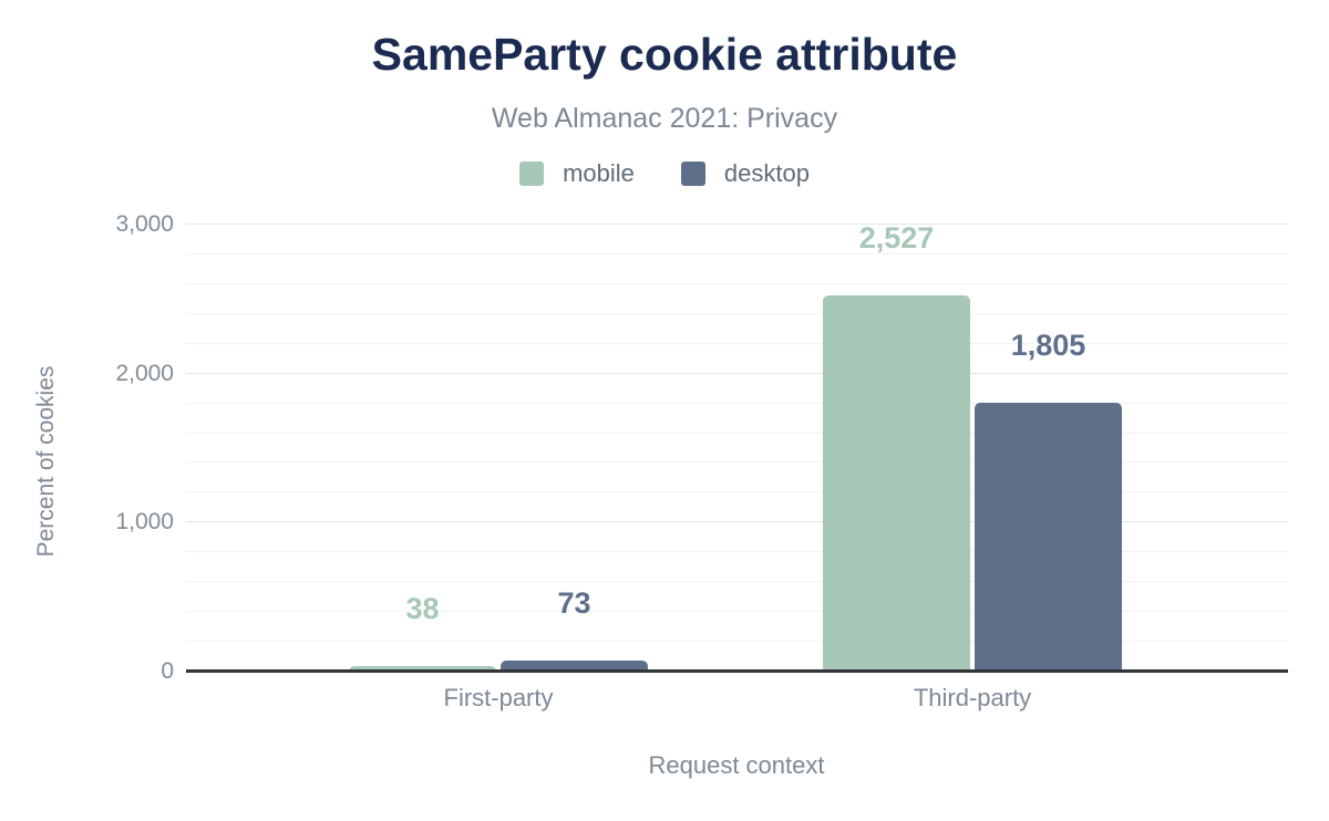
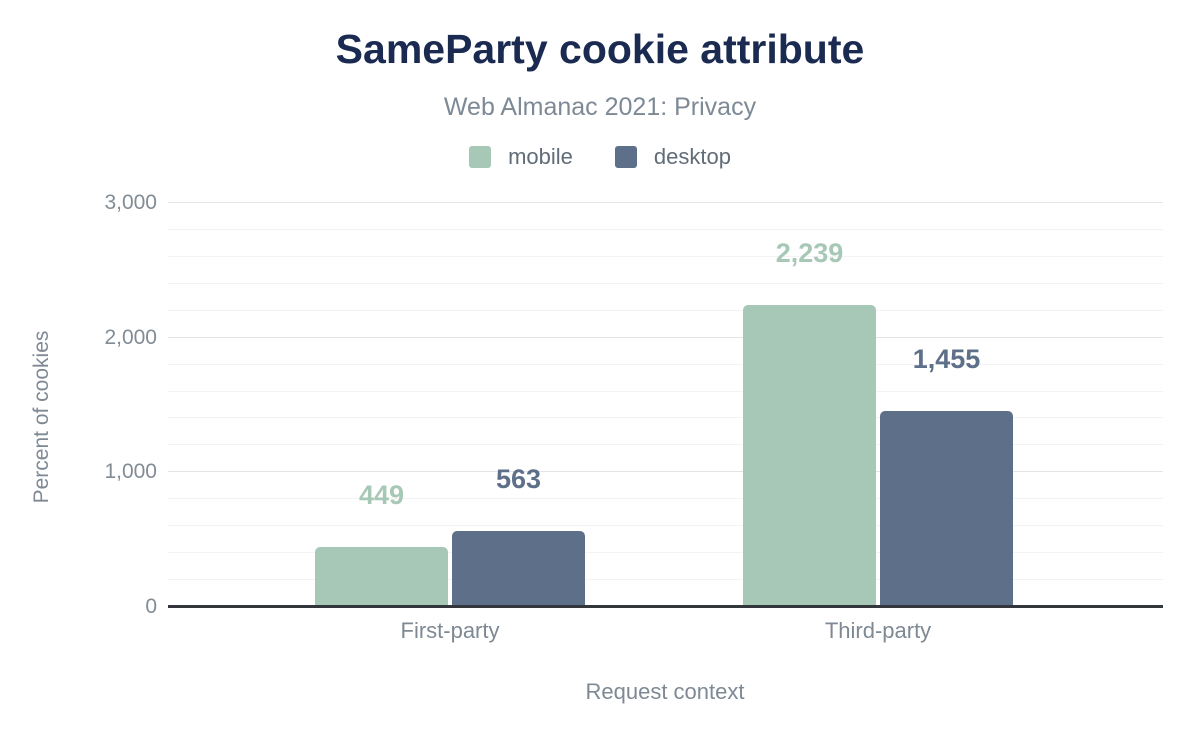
mobile/First-party: 38 -> 449
desktop/First-party: 73 -> 563
mobile/Third-party: 2,527 -> 2,239
desktop/Third-party: 1,805 -> 1,455
